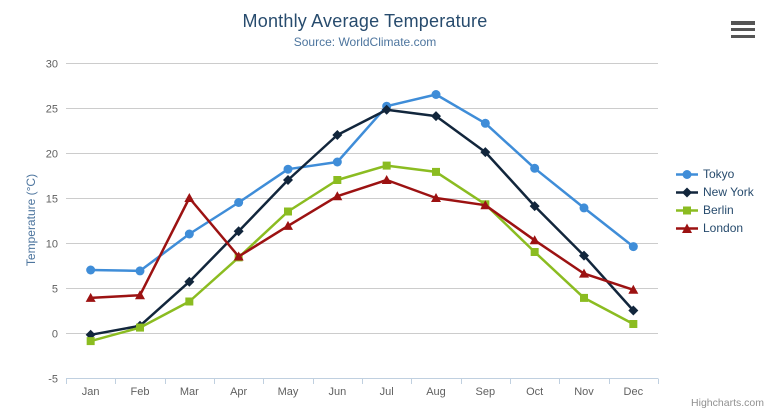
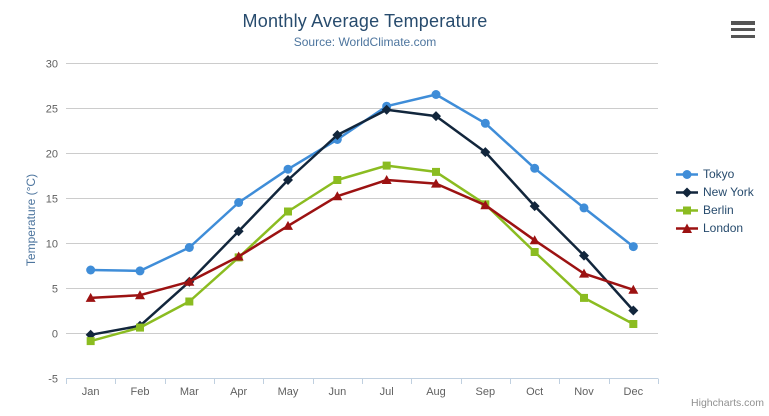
Tokyo/Mar: 11 -> 10
London/Mar: 15 -> 6
Tokyo/Jun: 19 -> 22
London/Aug: 15 -> 17
